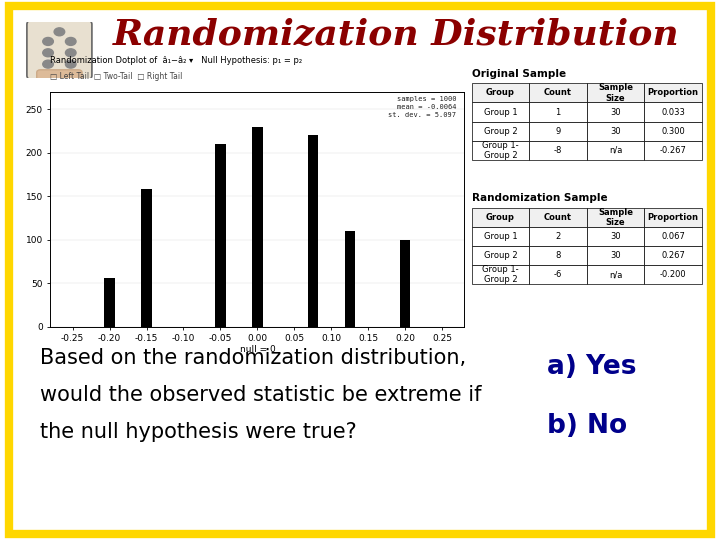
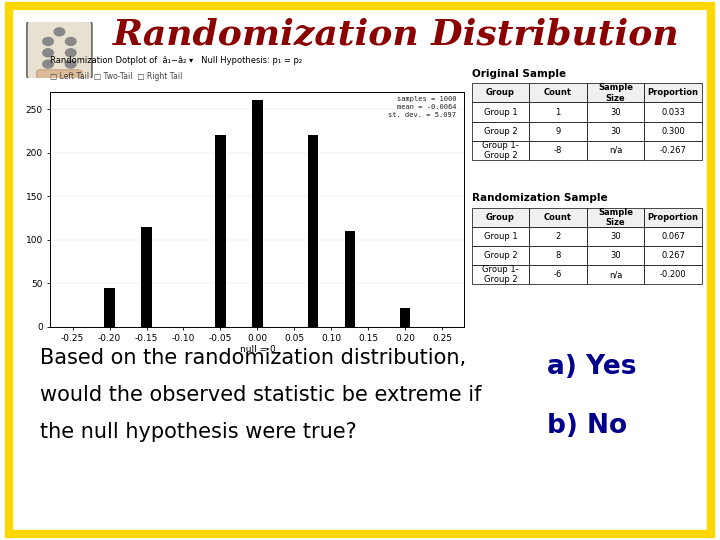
-0.20: 56 -> 45
-0.15: 158 -> 115
-0.05: 210 -> 220
0.00: 230 -> 260
0.20: 100 -> 22
